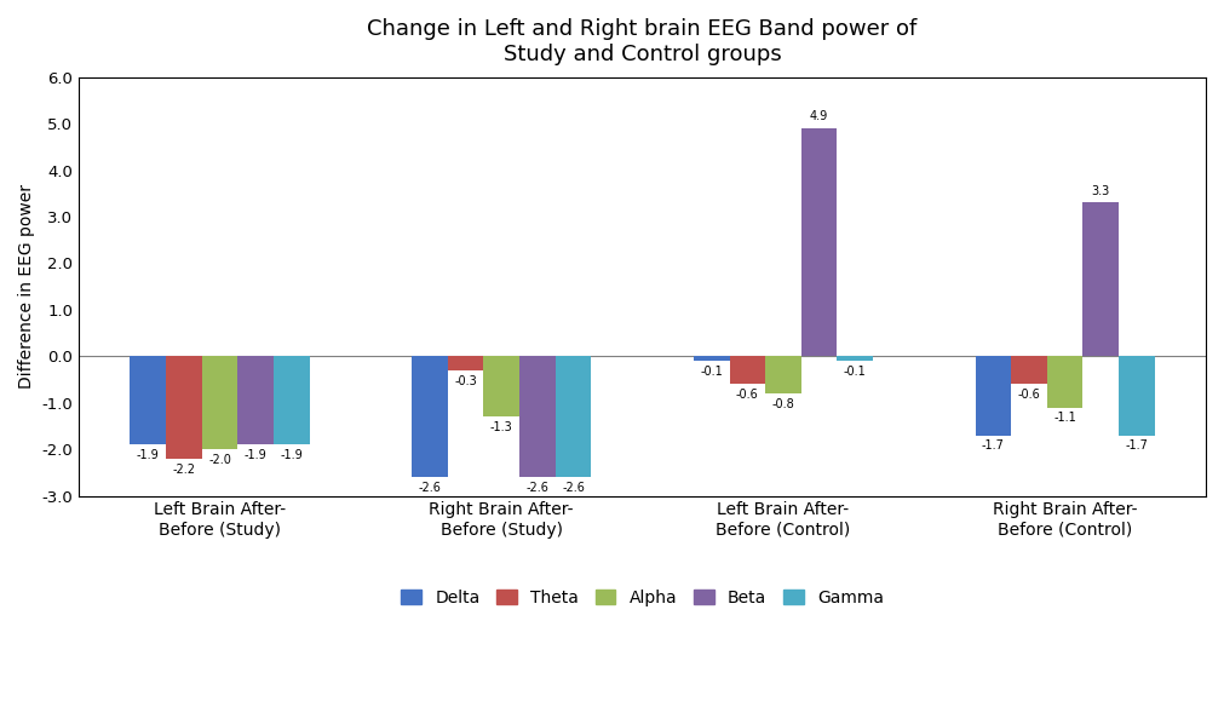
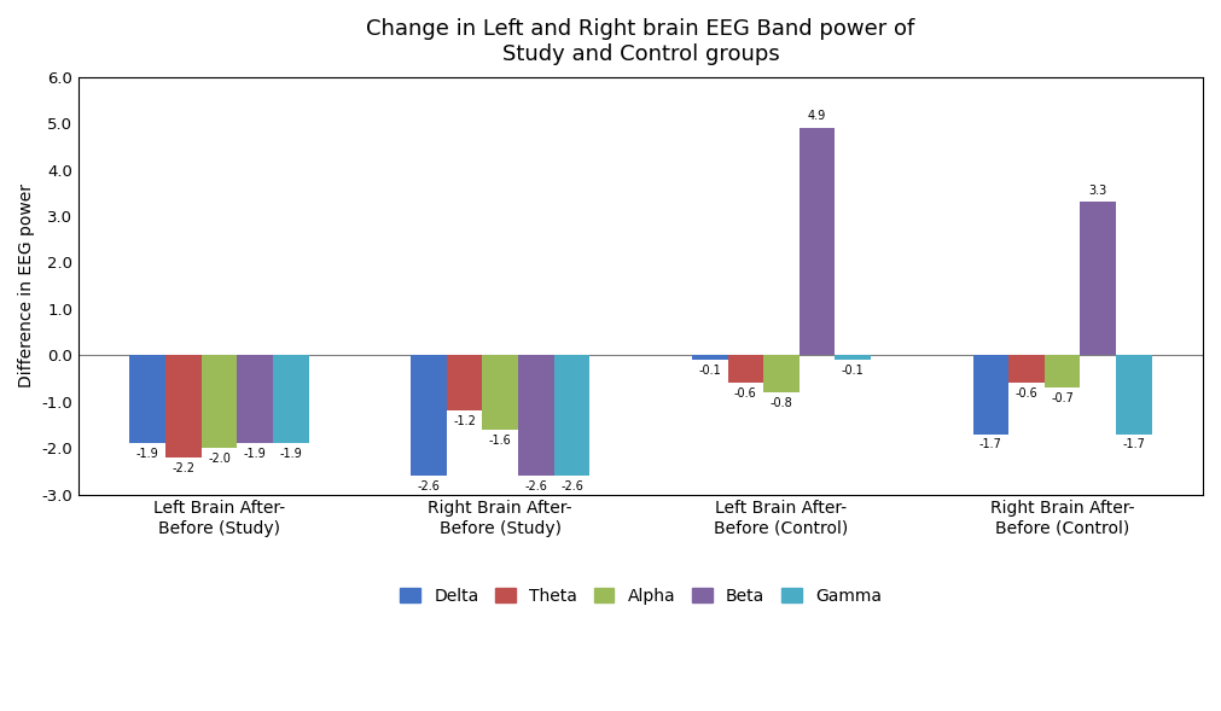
Theta/Right Brain After- Before (Study): -0.3 -> -1.2
Alpha/Right Brain After- Before (Study): -1.3 -> -1.6
Alpha/Right Brain After- Before (Control): -1.1 -> -0.7
